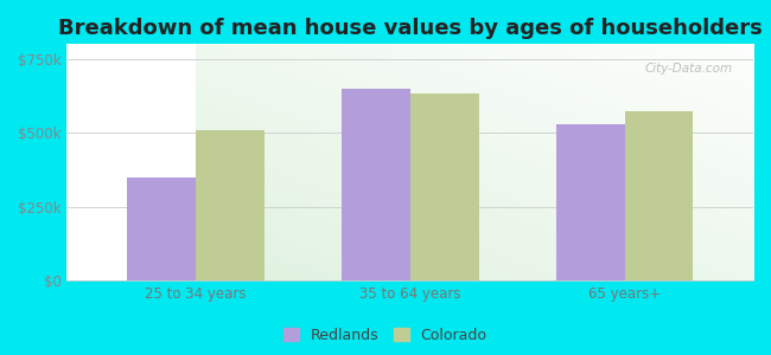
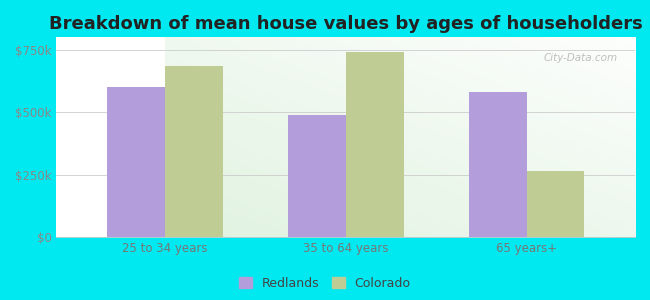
Redlands/25 to 34 years: $350k -> $600k
Colorado/25 to 34 years: $510k -> $685k
Redlands/35 to 64 years: $650k -> $490k
Colorado/35 to 64 years: $635k -> $740k
Redlands/65 years+: $530k -> $580k
Colorado/65 years+: $575k -> $265k
